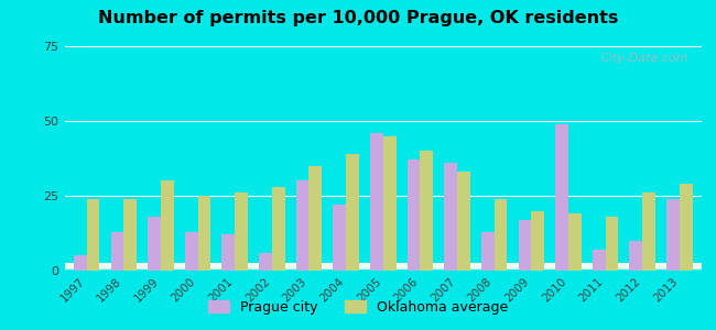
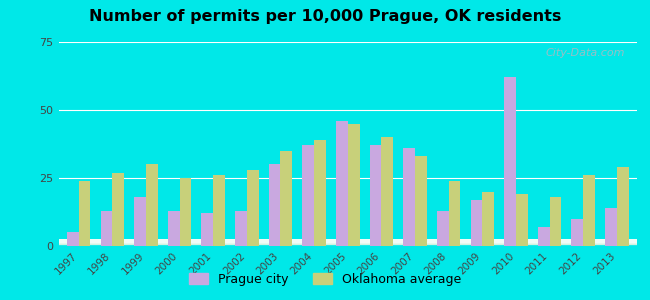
Oklahoma average/1998: 24 -> 27
Prague city/2002: 6 -> 13
Prague city/2004: 22 -> 37
Prague city/2010: 49 -> 62
Prague city/2013: 24 -> 14
